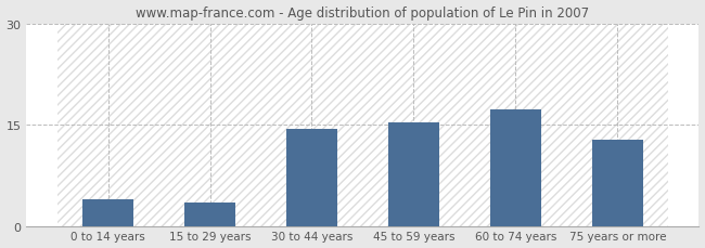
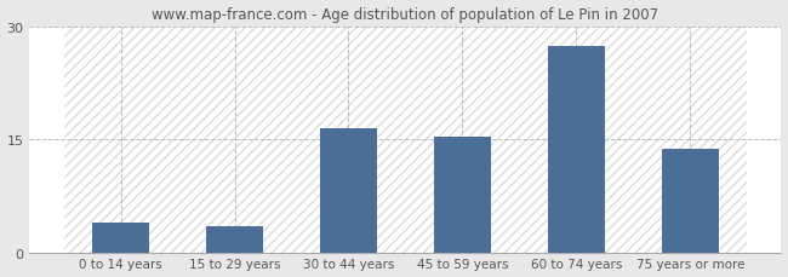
30 to 44 years: 14.3 -> 16.4
60 to 74 years: 17.3 -> 27.4
75 years or more: 12.7 -> 13.8
